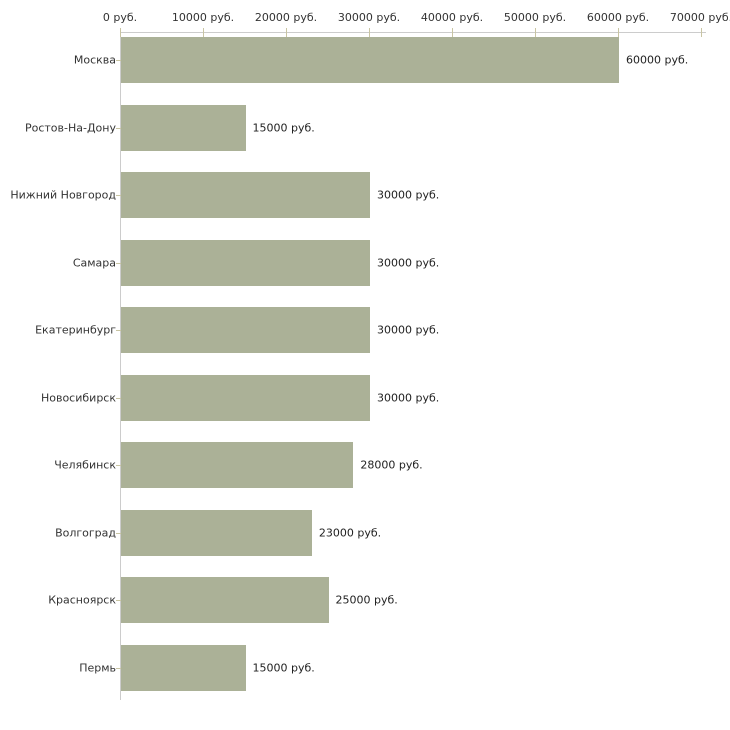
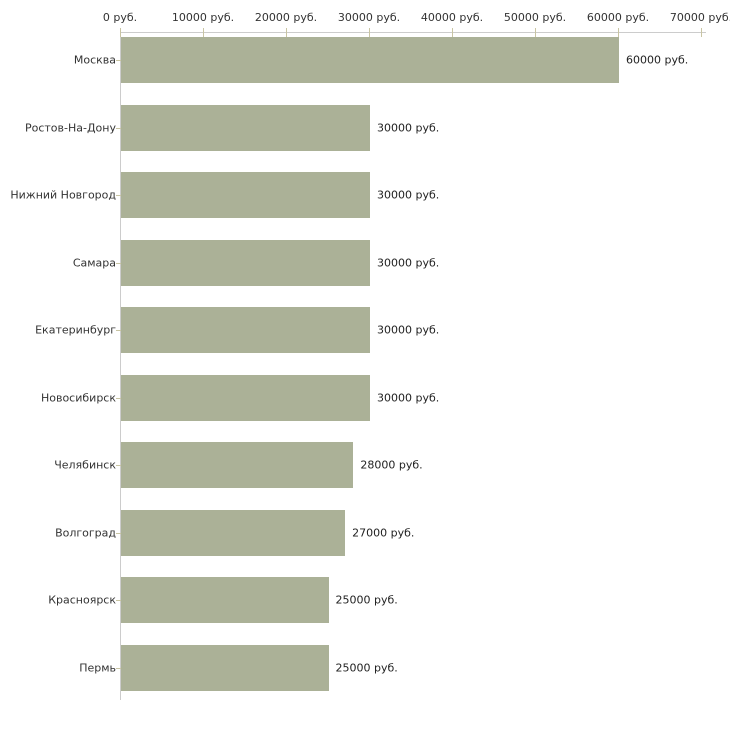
Ростов-На-Дону: 15000 -> 30000
Волгоград: 23000 -> 27000
Пермь: 15000 -> 25000
